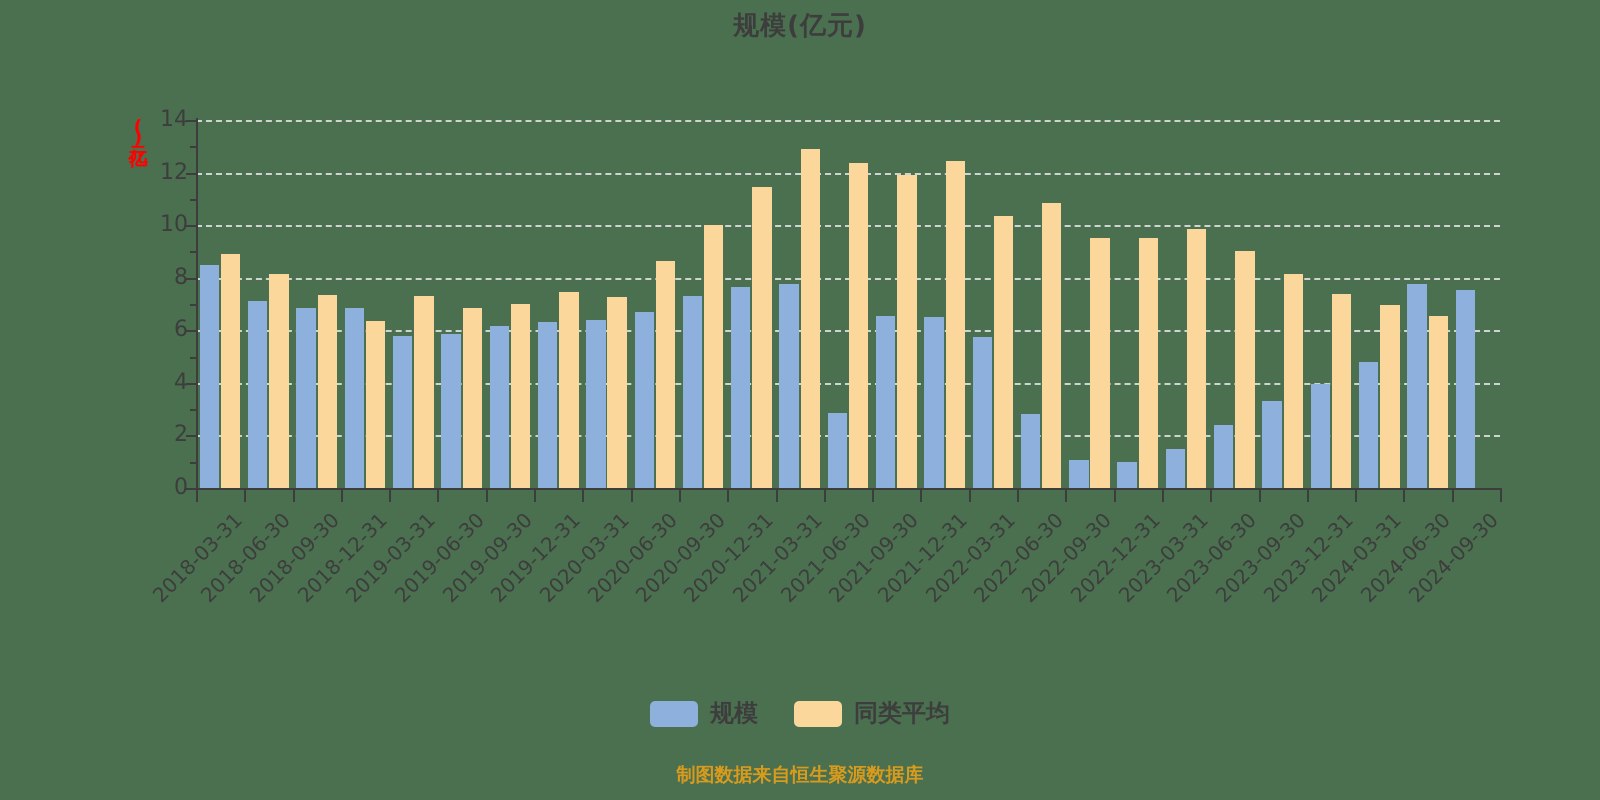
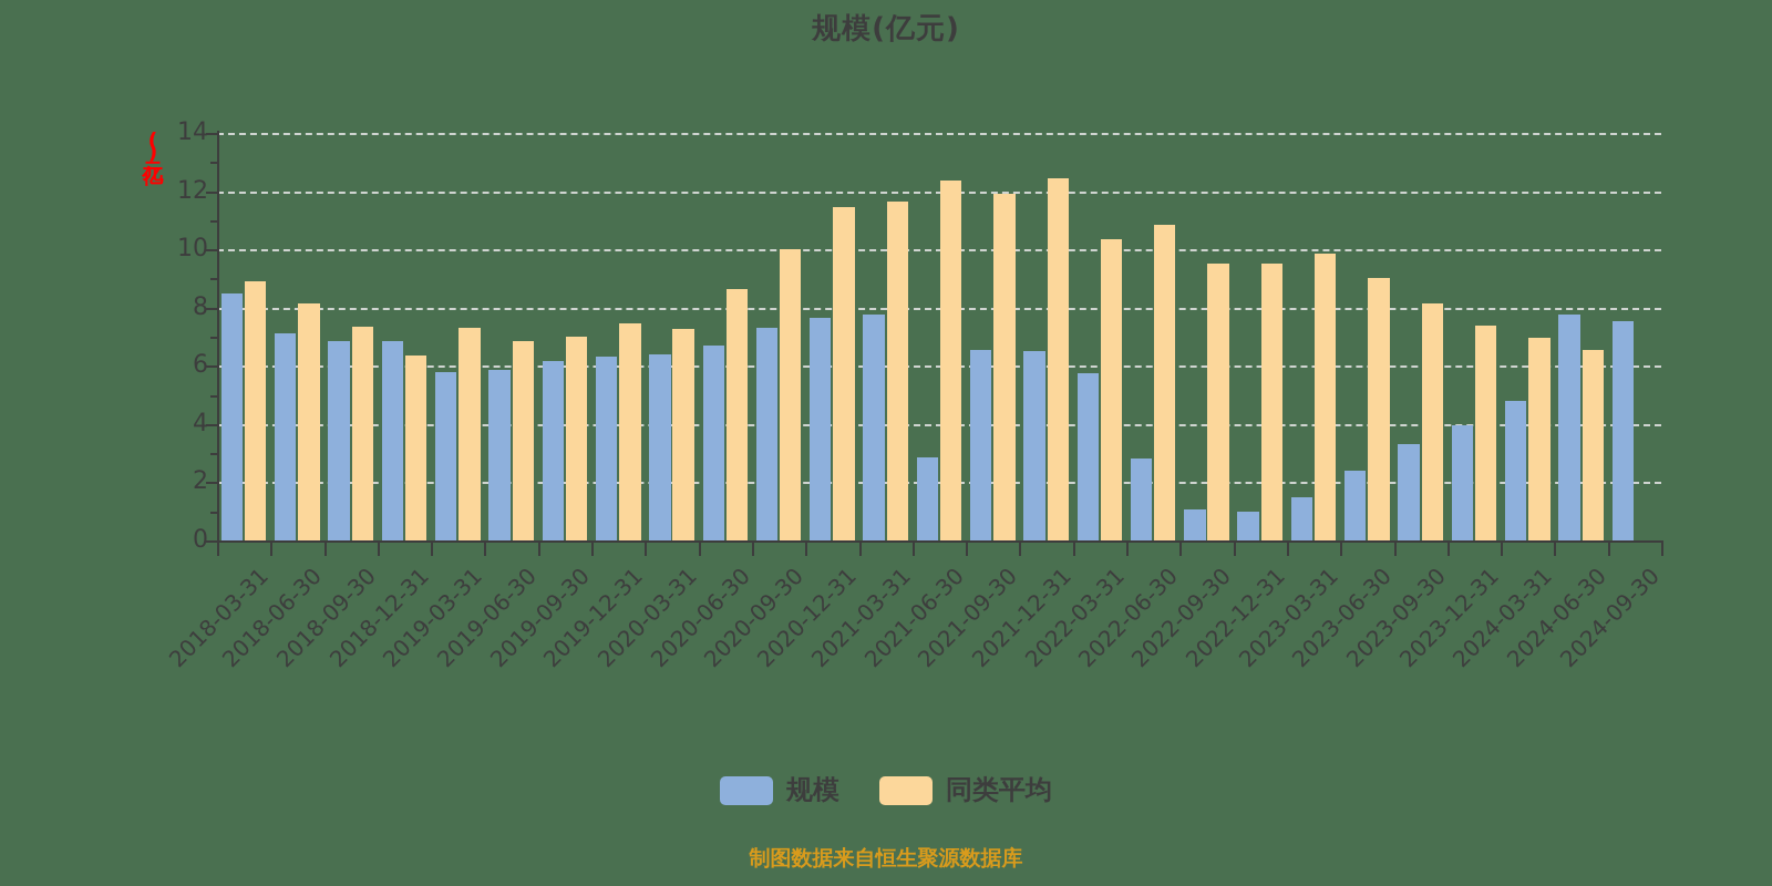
同类平均/2021-03-31: 12.9 -> 11.7
